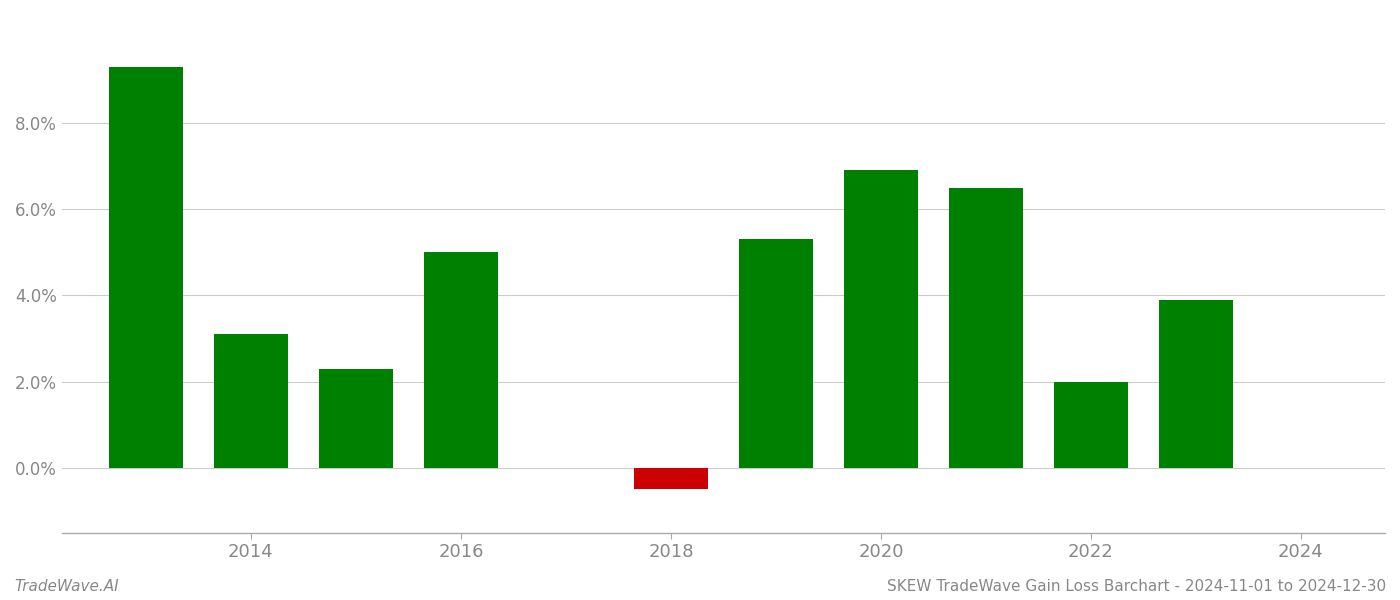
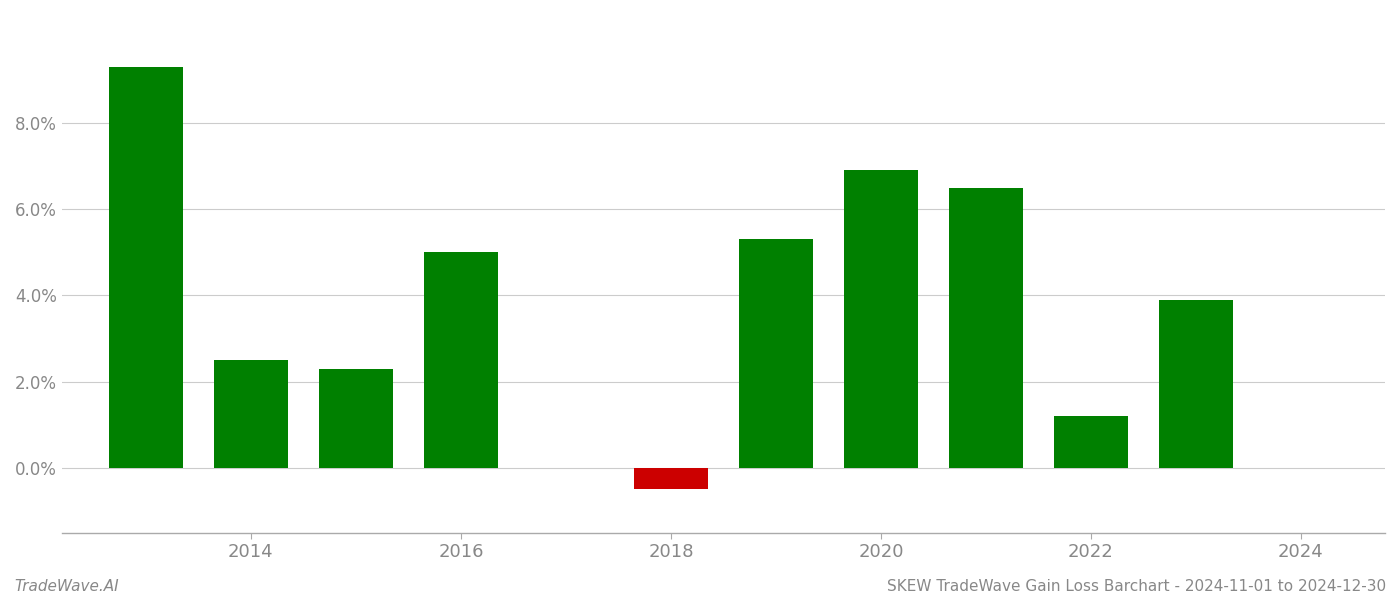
2014: 3.1% -> 2.5%
2022: 2.0% -> 1.2%
